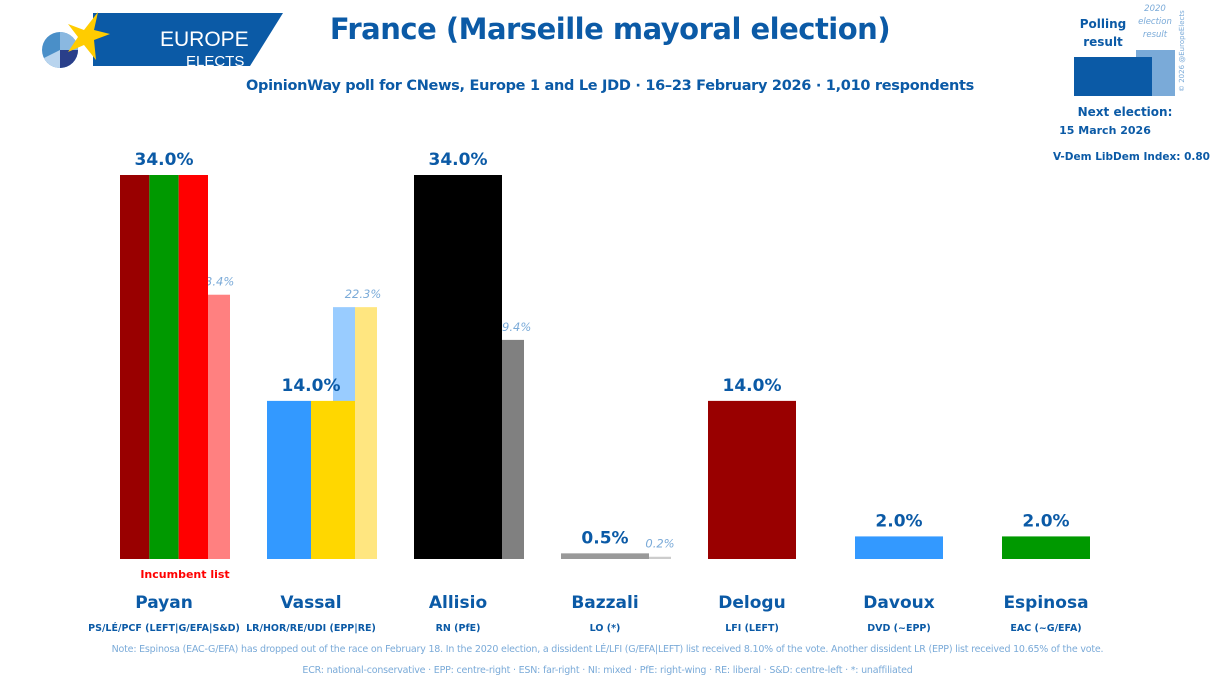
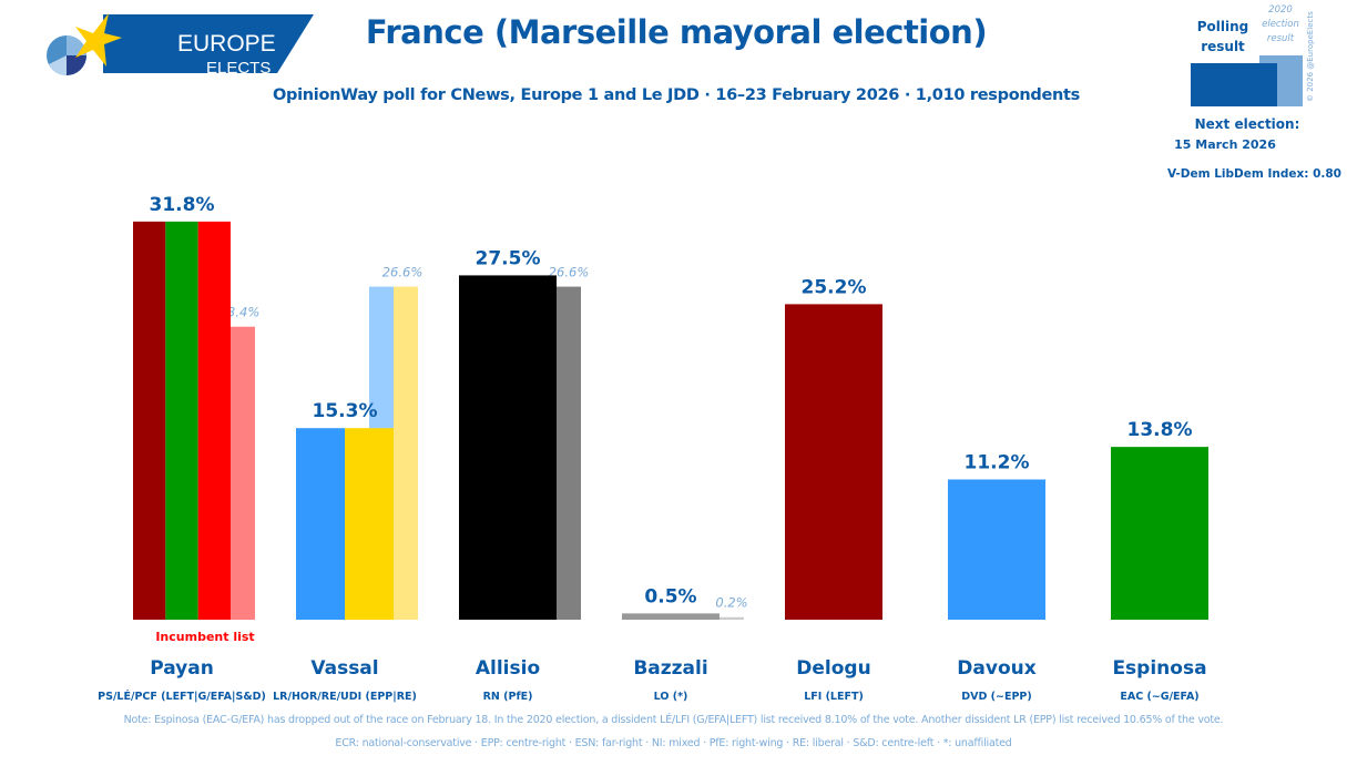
Polling result/Payan: 34.0% -> 31.8%
Polling result/Vassal: 14.0% -> 15.3%
2020 election result/Vassal: 22.3% -> 26.6%
Polling result/Allisio: 34.0% -> 27.5%
2020 election result/Allisio: 19.4% -> 26.6%
Polling result/Delogu: 14.0% -> 25.2%
Polling result/Davoux: 2.0% -> 11.2%
Polling result/Espinosa: 2.0% -> 13.8%
